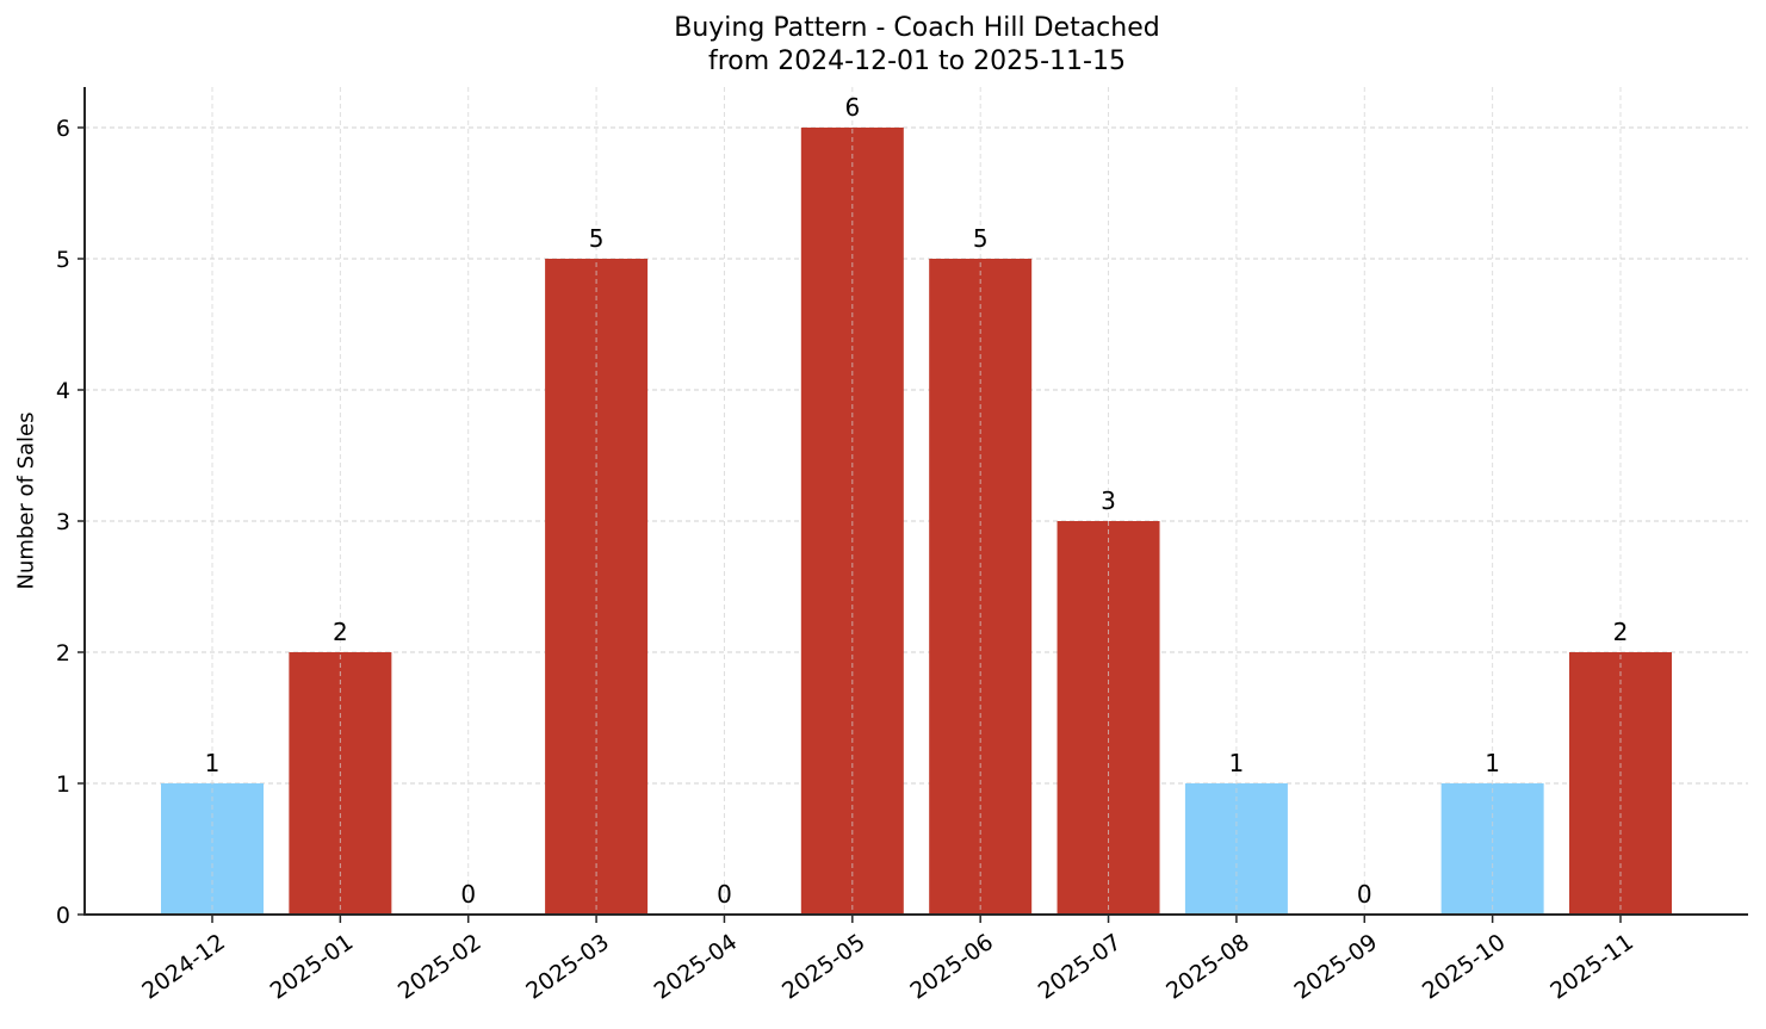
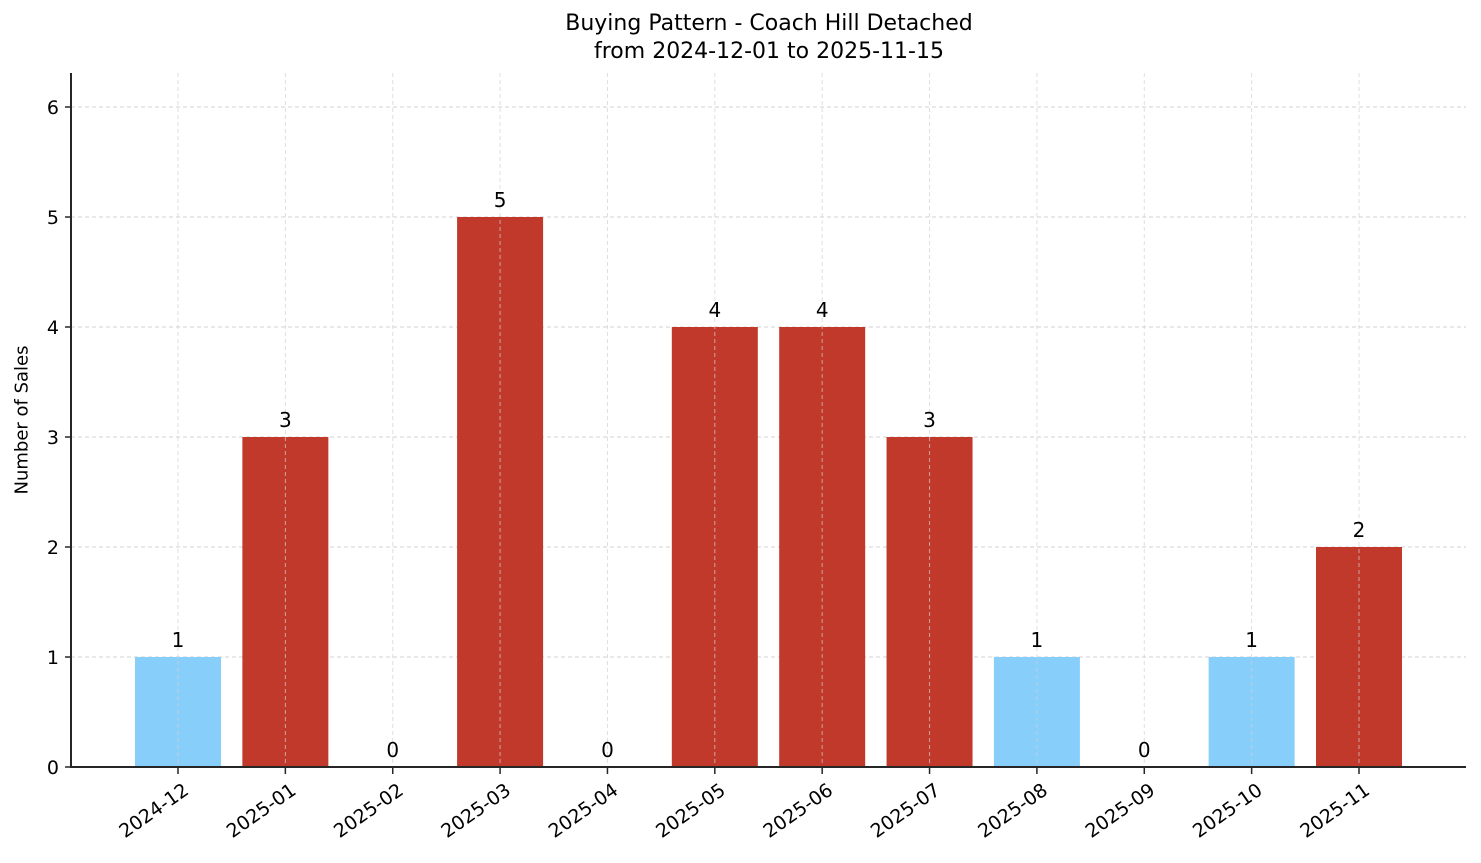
2025-01: 2 -> 3
2025-05: 6 -> 4
2025-06: 5 -> 4
